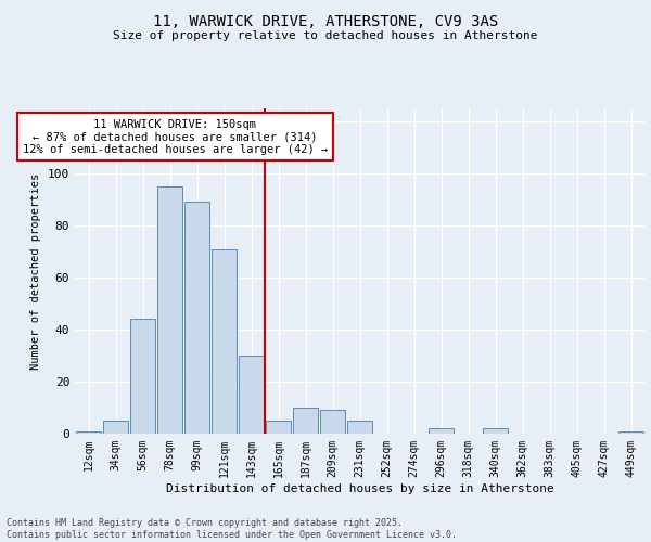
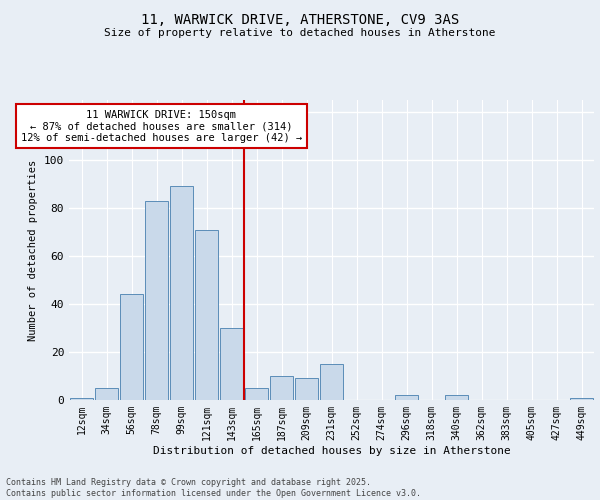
78sqm: 95 -> 83
231sqm: 5 -> 15
